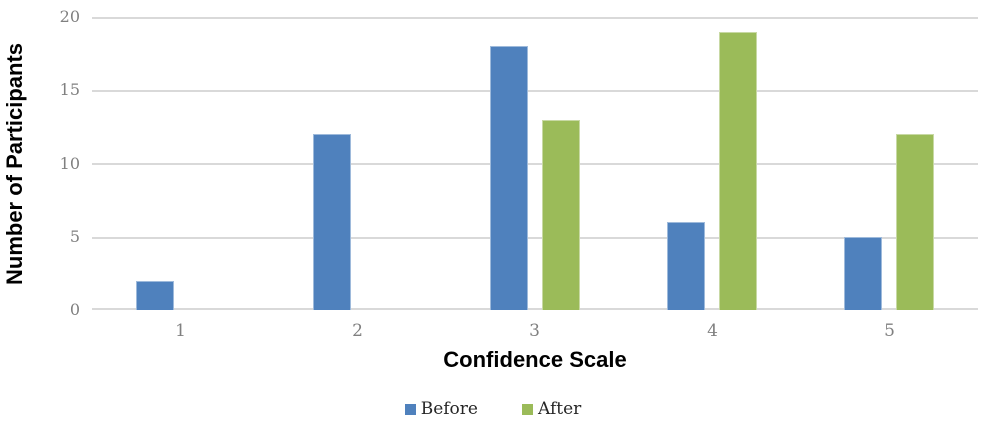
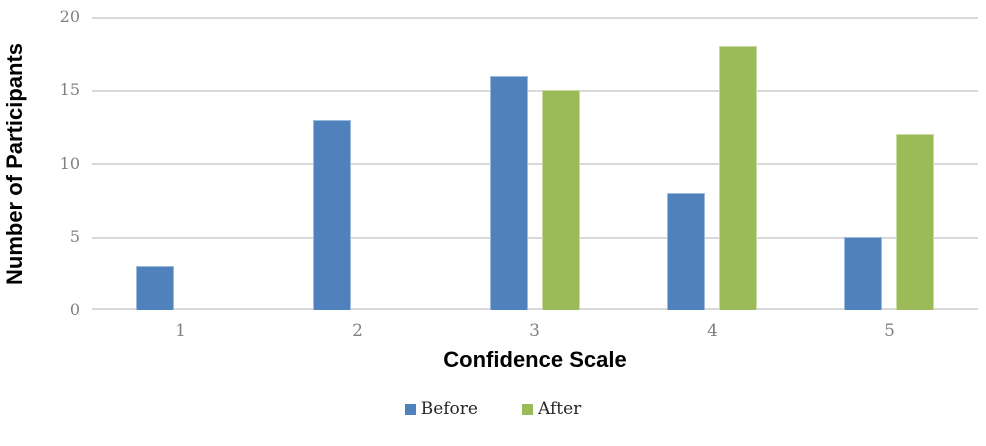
Before/1: 2 -> 3
Before/2: 12 -> 13
Before/3: 18 -> 16
After/3: 13 -> 15
Before/4: 6 -> 8
After/4: 19 -> 18
